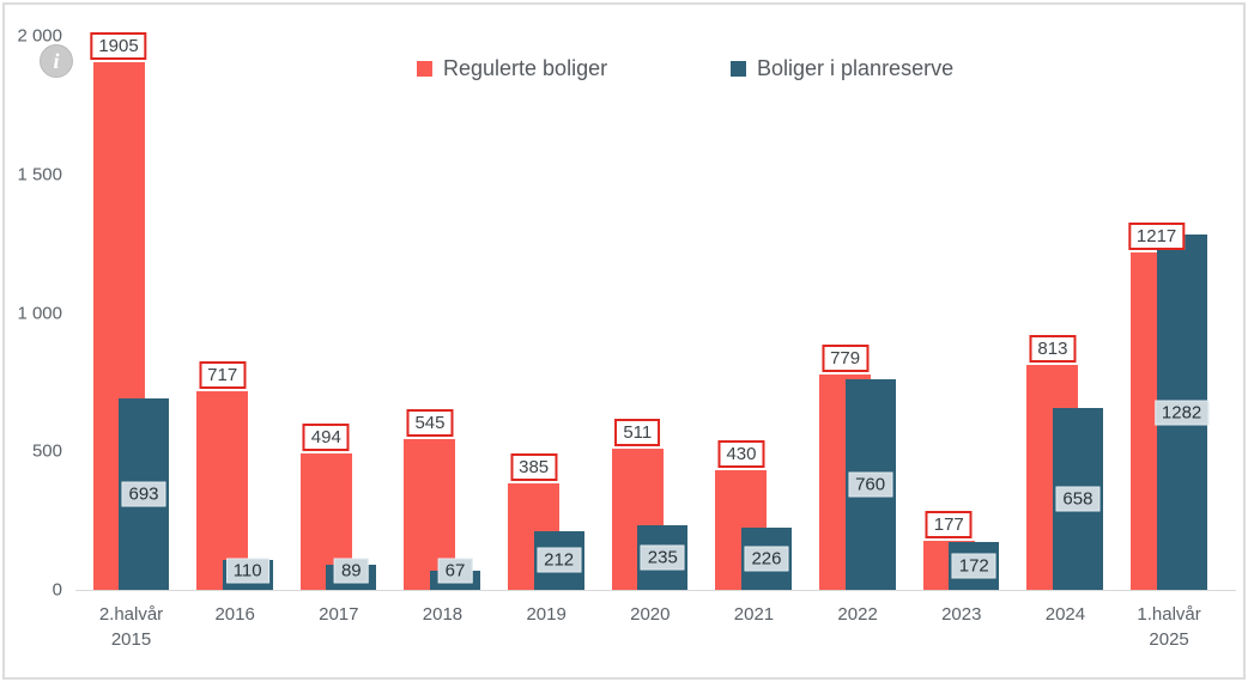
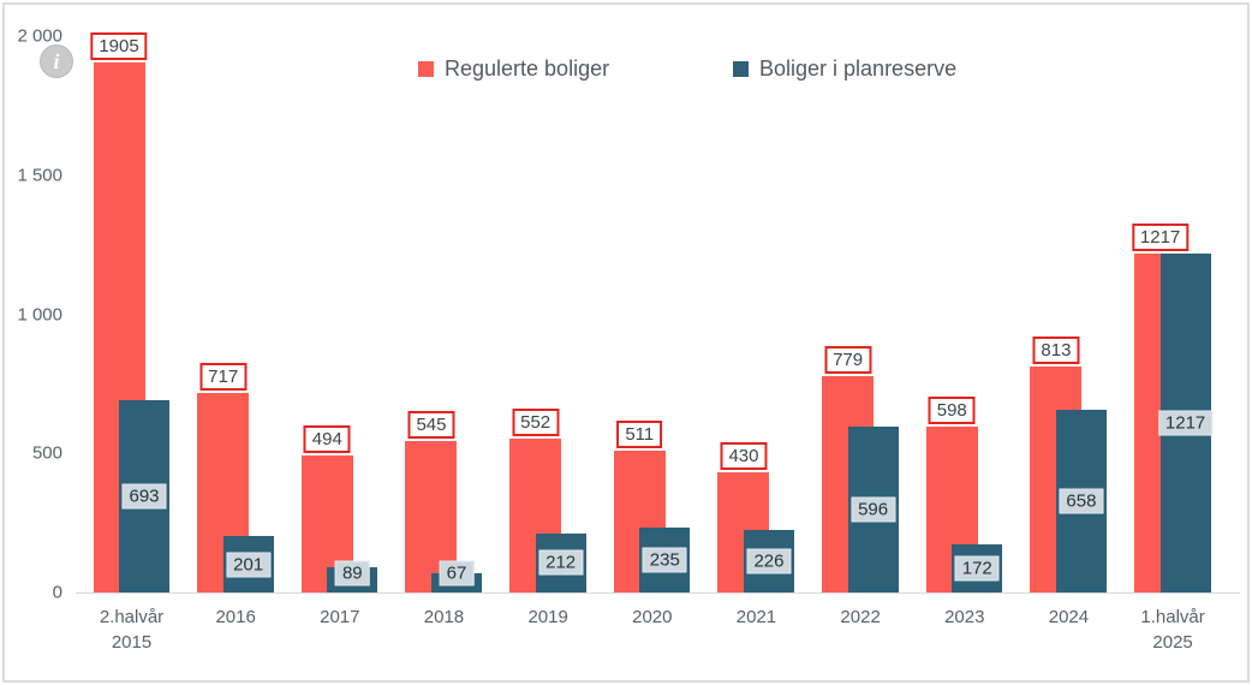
Boliger i planreserve/2016: 110 -> 201
Regulerte boliger/2019: 385 -> 552
Boliger i planreserve/2022: 760 -> 596
Regulerte boliger/2023: 177 -> 598
Boliger i planreserve/1.halvår 2025: 1282 -> 1217
